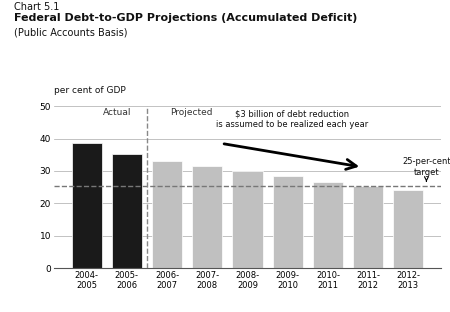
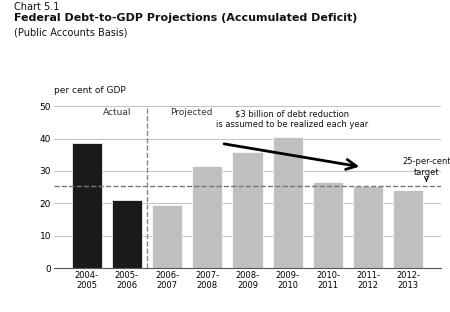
2005- 2006: 35.2 -> 21.0
2006- 2007: 33.0 -> 19.5
2008- 2009: 30.0 -> 36.0
2009- 2010: 28.5 -> 40.5
